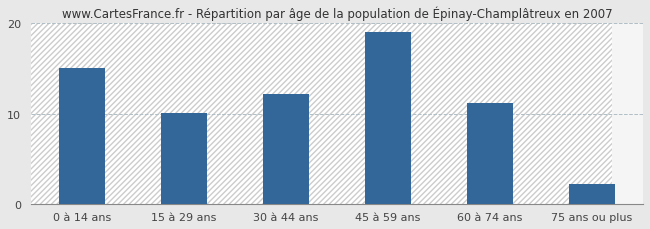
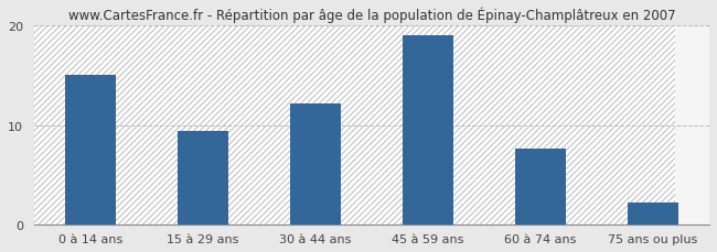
15 à 29 ans: 10.1 -> 9.4
60 à 74 ans: 11.2 -> 7.6
